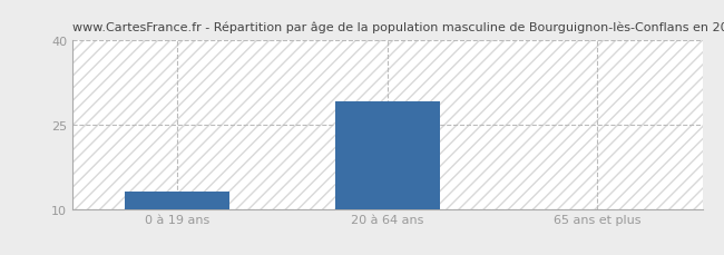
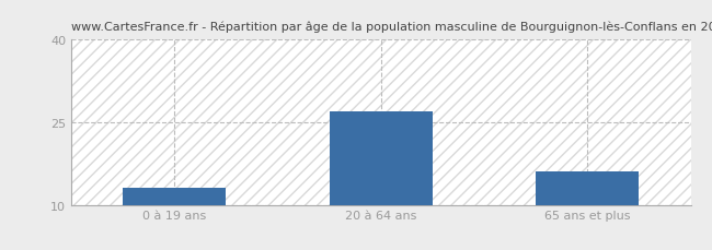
20 à 64 ans: 29 -> 27
65 ans et plus: 10 -> 16
